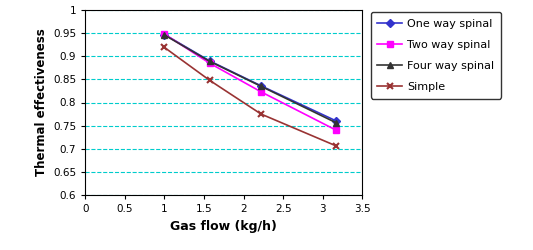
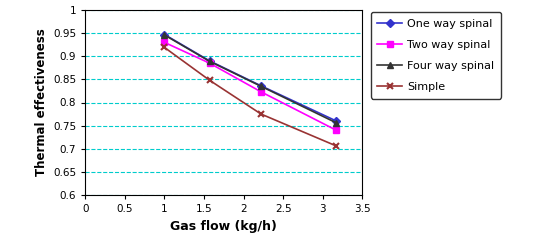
Two way spinal/1: 0.948 -> 0.930
